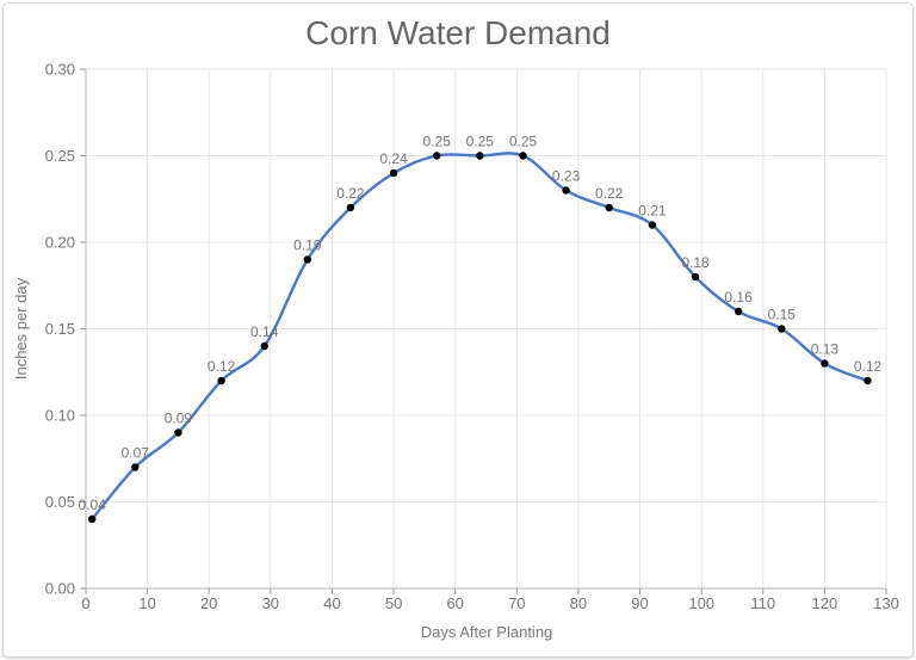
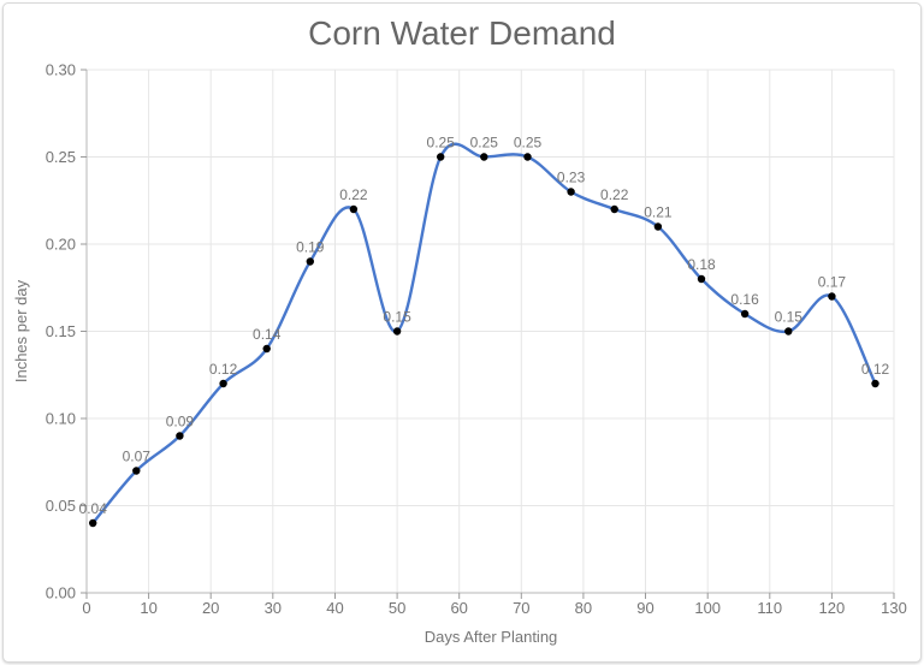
50: 0.24 -> 0.15
120: 0.13 -> 0.17
